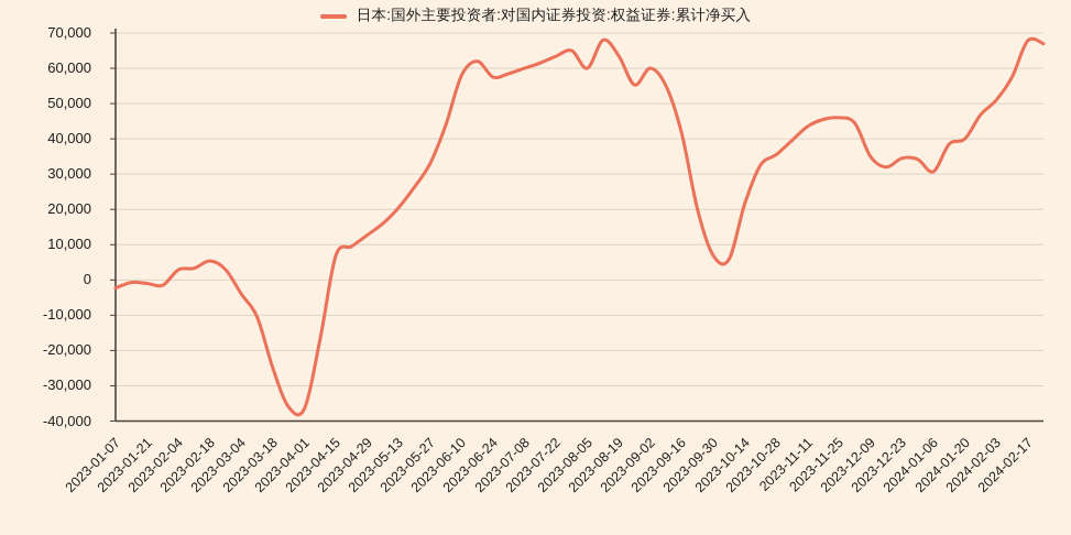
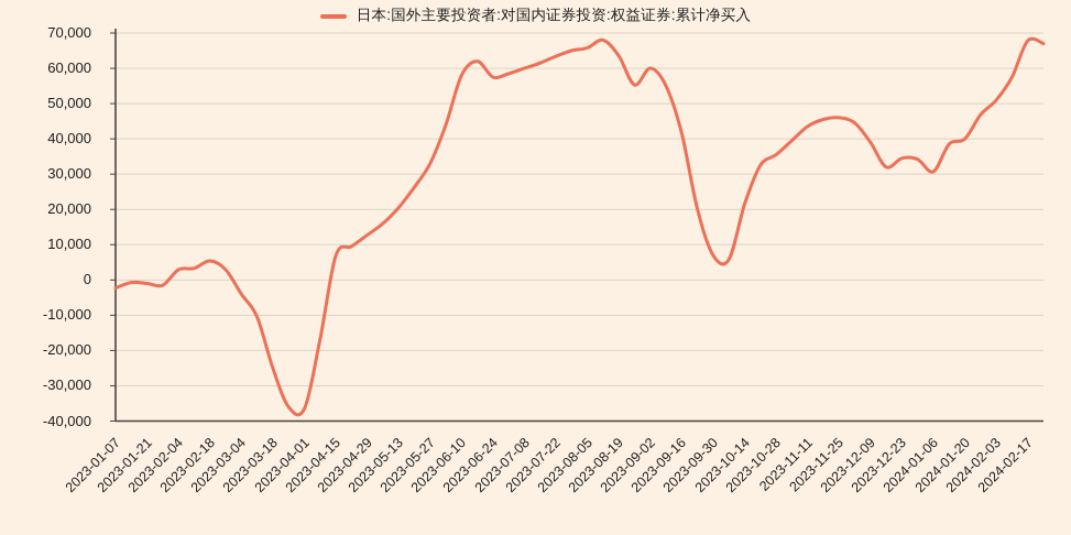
2023-08-05: 60000 -> 66000
2023-12-09: 35000 -> 39000
